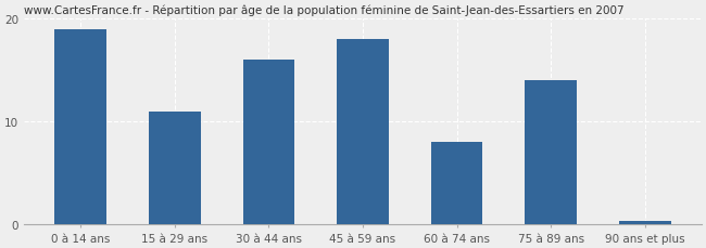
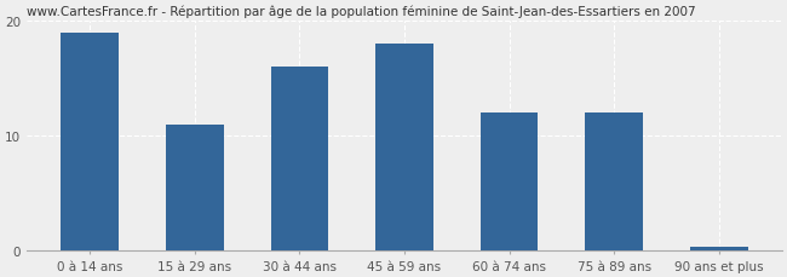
60 à 74 ans: 8.0 -> 12.0
75 à 89 ans: 14.0 -> 12.0
